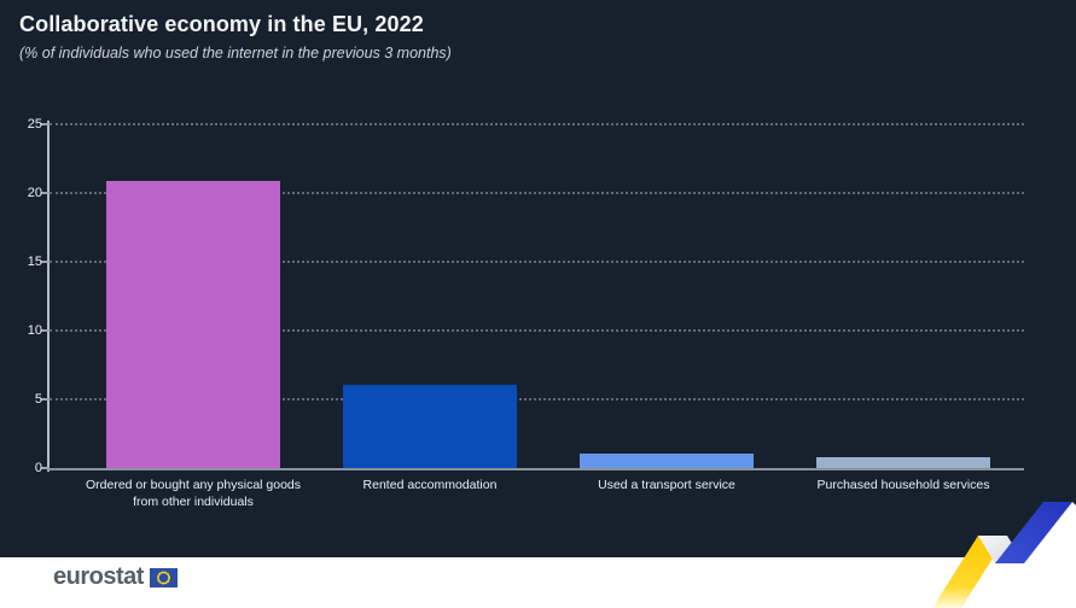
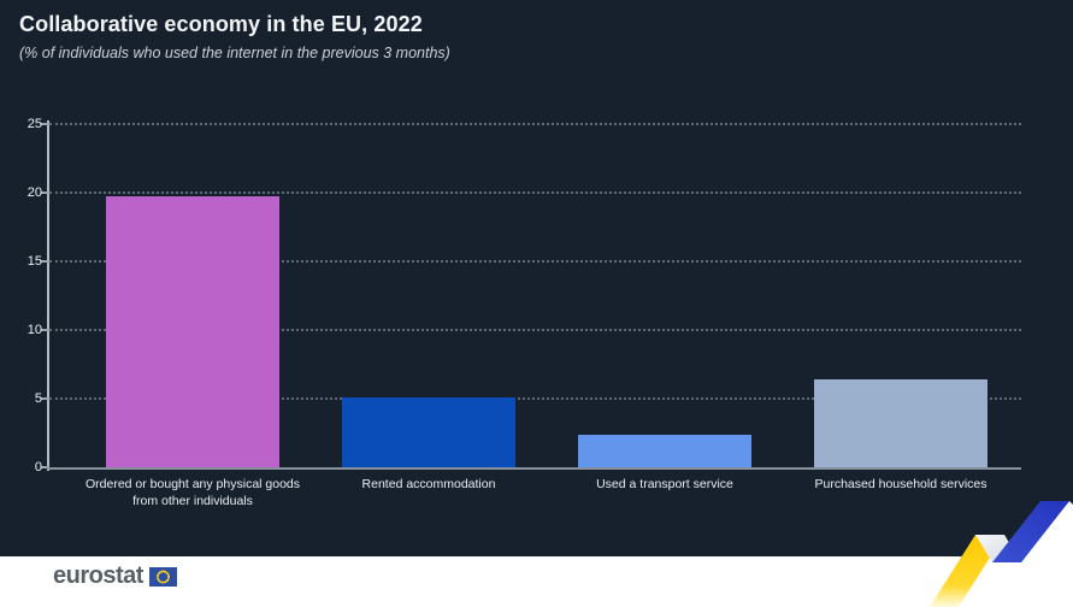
Ordered or bought any physical goods from other individuals: 20.9 -> 19.7
Rented accommodation: 6.1 -> 5.1
Used a transport service: 1.1 -> 2.4
Purchased household services: 0.8 -> 6.4
